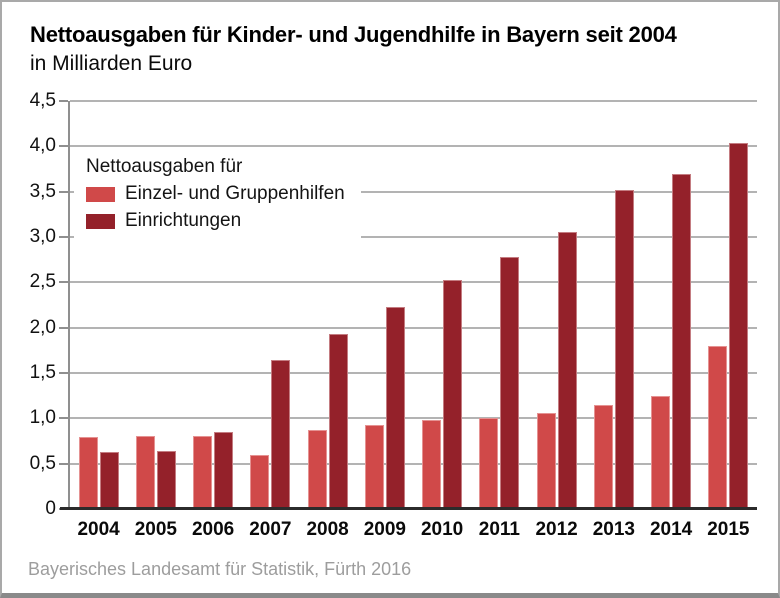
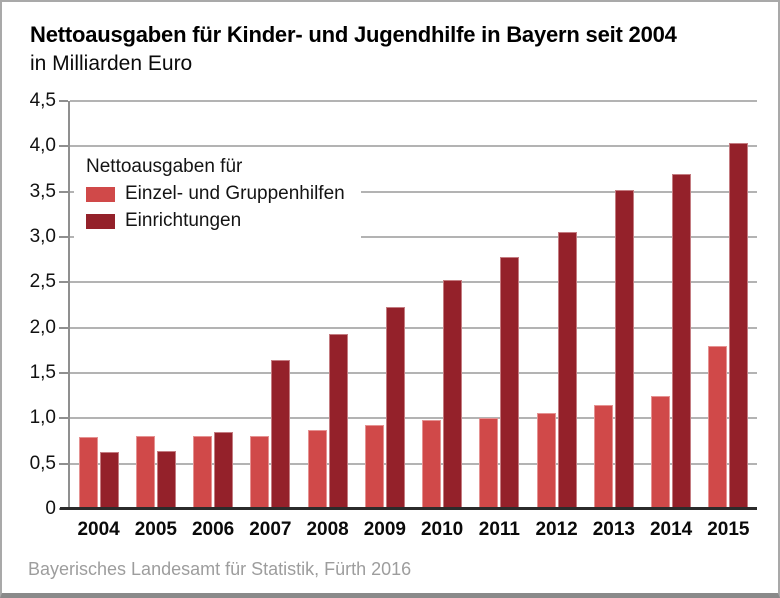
Einzel- und Gruppenhilfen/2007: 0,6 -> 0,8
